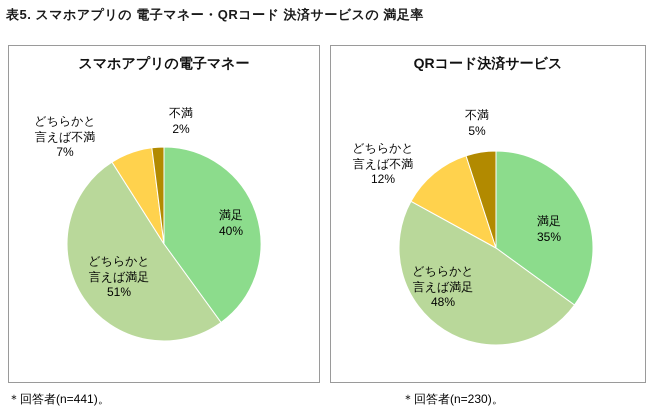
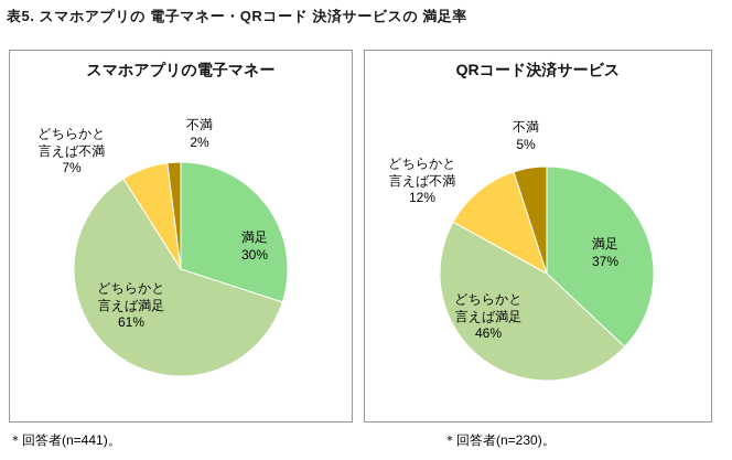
スマホアプリの電子マネー/満足: 40% -> 30%
スマホアプリの電子マネー/どちらかと言えば満足: 51% -> 61%
QRコード決済サービス/満足: 35% -> 37%
QRコード決済サービス/どちらかと言えば満足: 48% -> 46%
